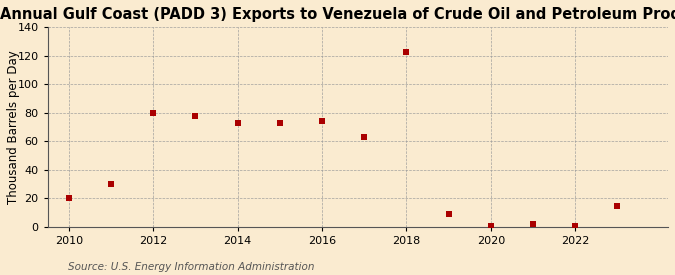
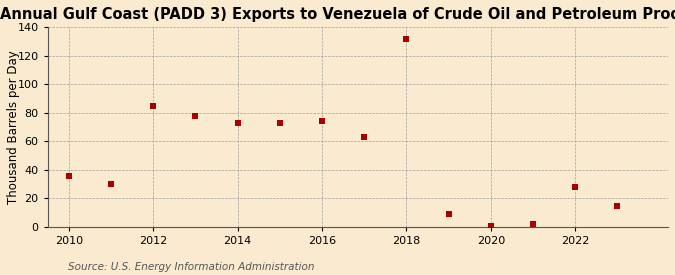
2010: 20 -> 36
2012: 80 -> 85
2018: 123 -> 132
2022: 1 -> 28
